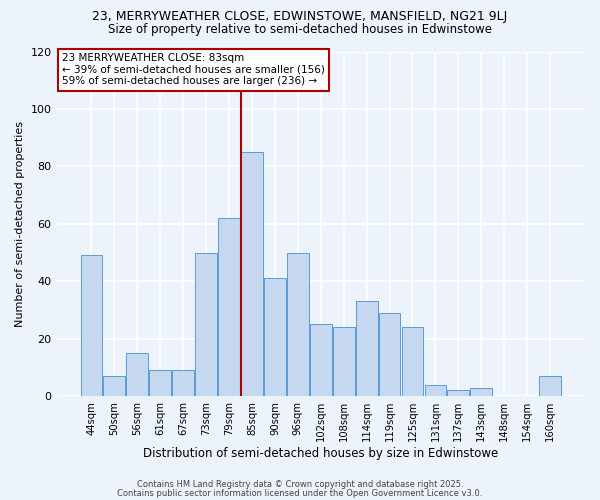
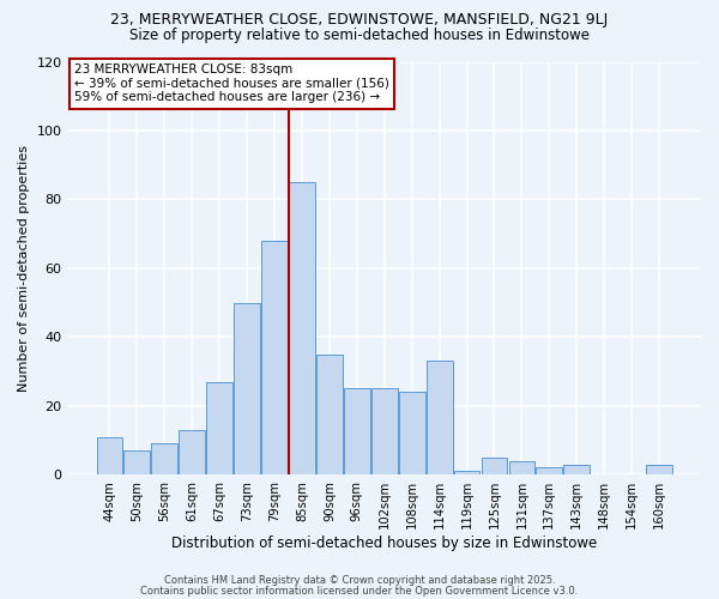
44sqm: 49 -> 11
56sqm: 15 -> 9
61sqm: 9 -> 13
67sqm: 9 -> 27
79sqm: 62 -> 68
90sqm: 41 -> 35
96sqm: 50 -> 25
119sqm: 29 -> 1
125sqm: 24 -> 5
160sqm: 7 -> 3
